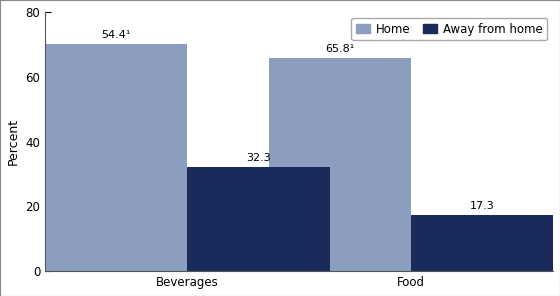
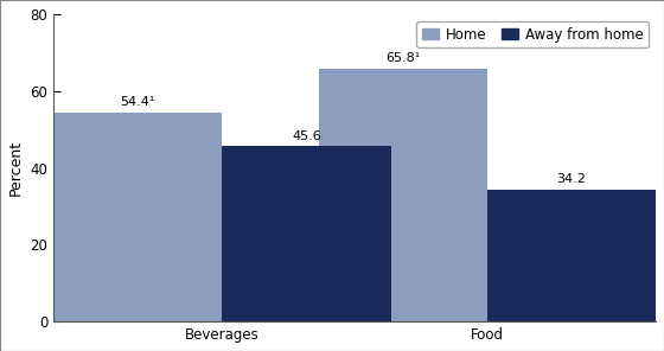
Home/Beverages: 70.0 -> 54.4
Away from home/Beverages: 32.3 -> 45.6
Away from home/Food: 17.3 -> 34.2
